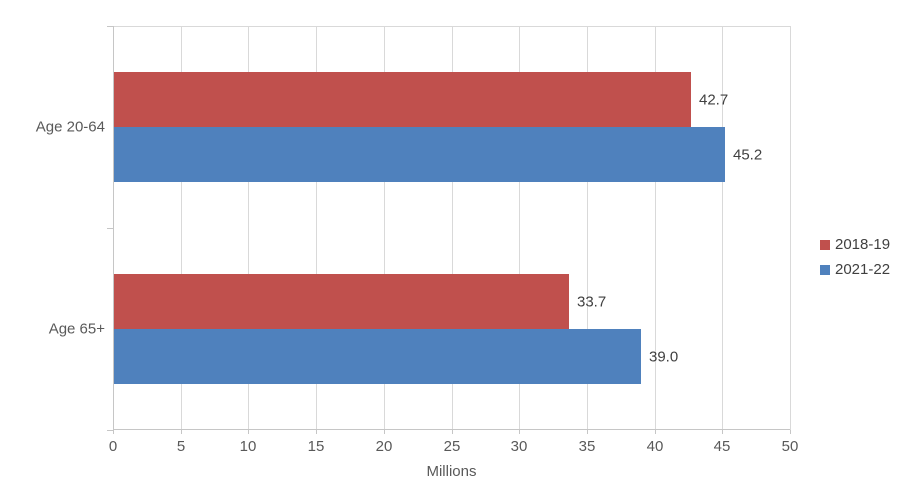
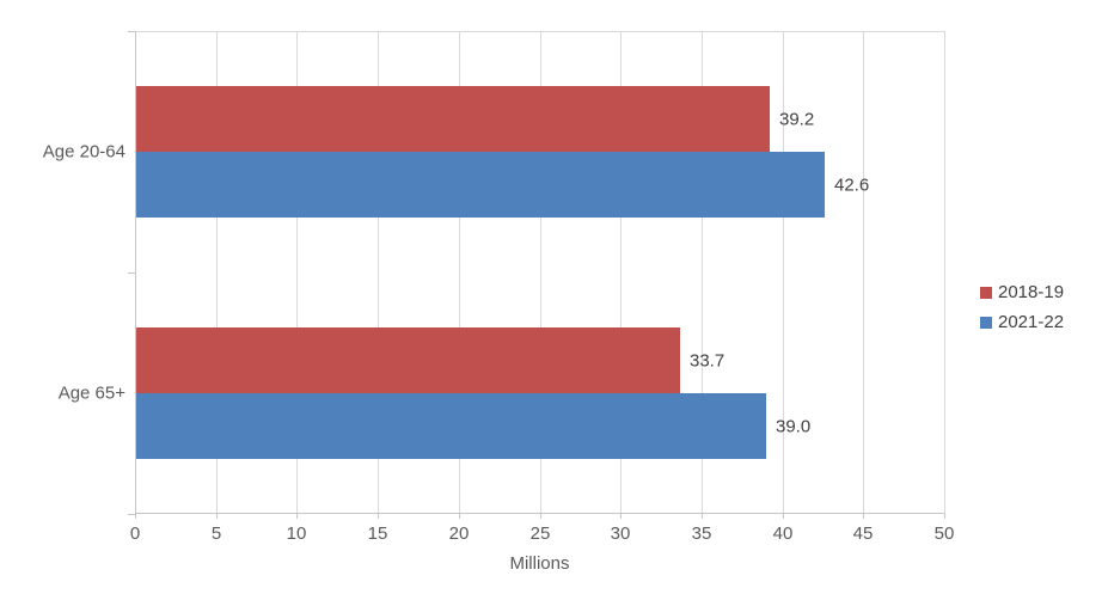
2018-19/Age 20-64: 42.7 -> 39.2
2021-22/Age 20-64: 45.2 -> 42.6
